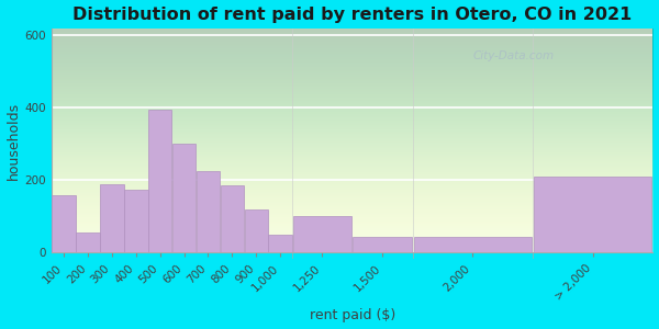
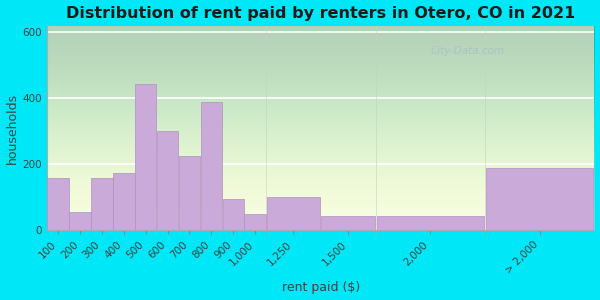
300: 190 -> 160
500: 395 -> 445
800: 185 -> 390
900: 120 -> 95
> 2,000: 210 -> 190
